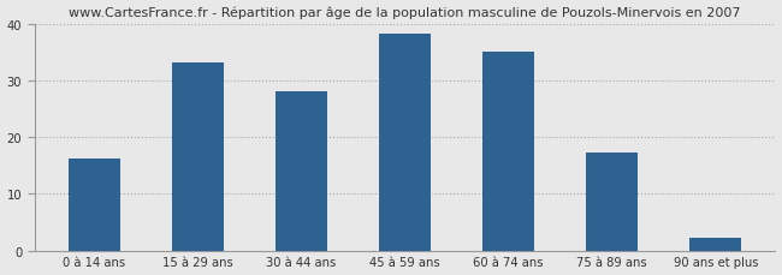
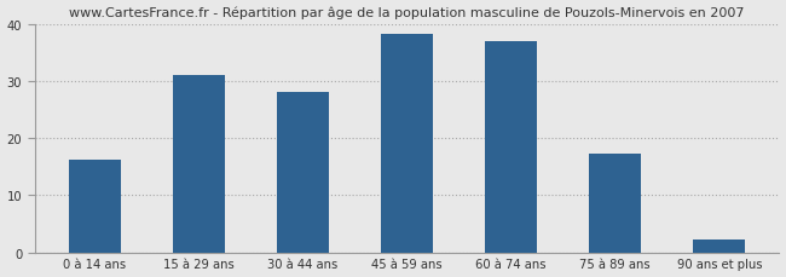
15 à 29 ans: 33.3 -> 31.0
60 à 74 ans: 35.2 -> 37.0
